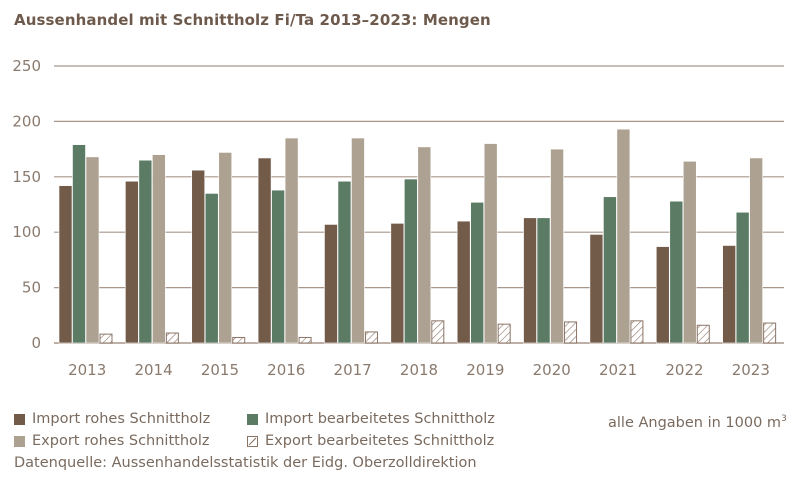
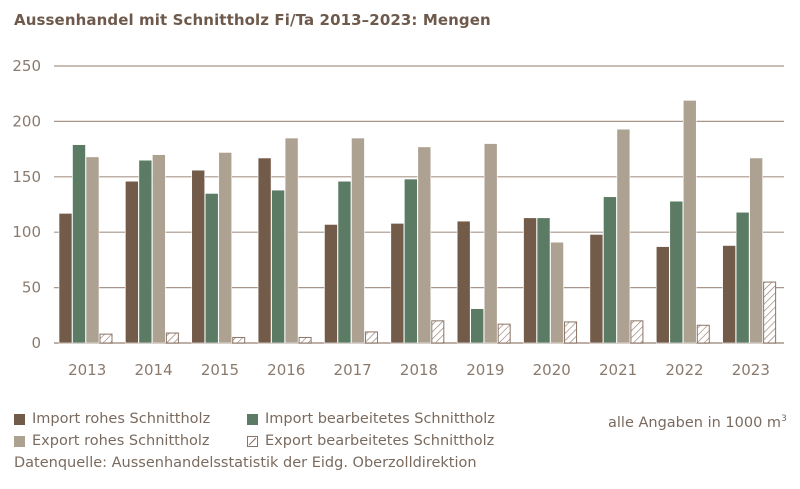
Import rohes Schnittholz/2013: 142 -> 117
Import bearbeitetes Schnittholz/2019: 127 -> 31
Export rohes Schnittholz/2020: 175 -> 91
Export rohes Schnittholz/2022: 164 -> 219
Export bearbeitetes Schnittholz/2023: 18 -> 55
